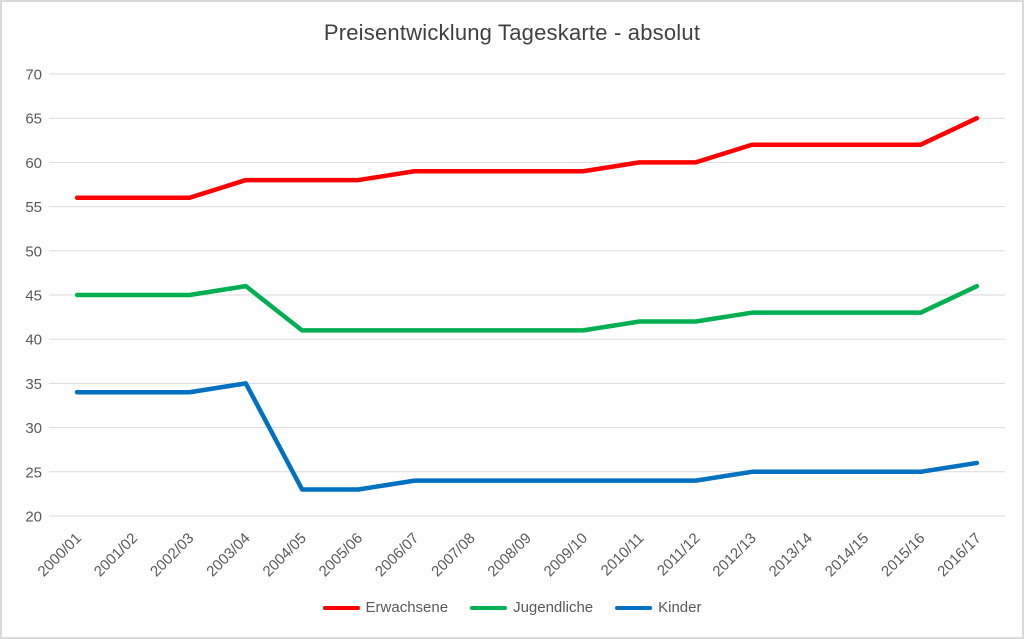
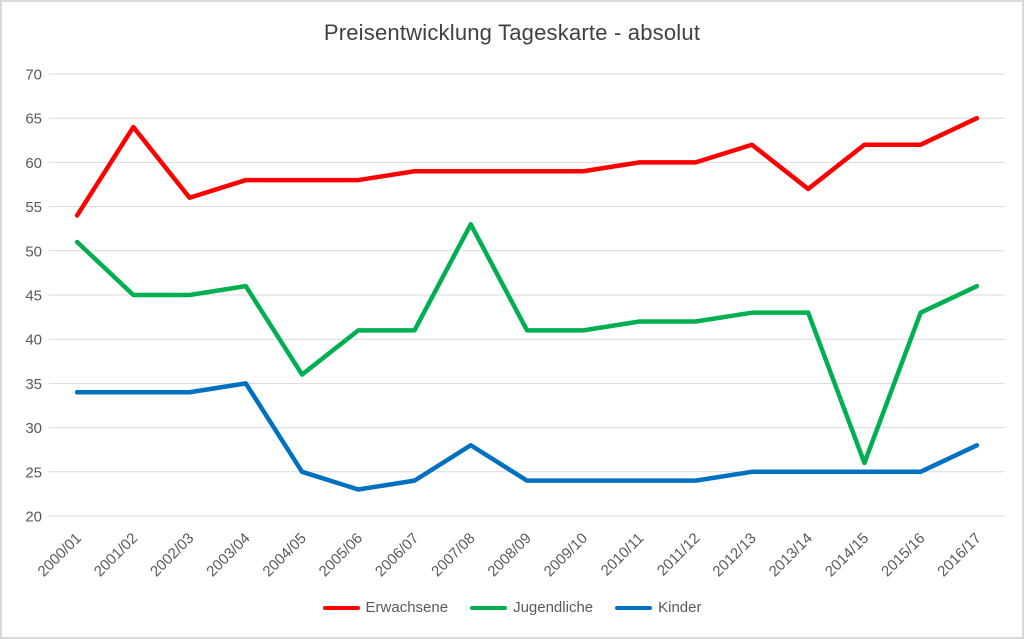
Erwachsene/2000/01: 56 -> 54
Jugendliche/2000/01: 45 -> 51
Erwachsene/2001/02: 56 -> 64
Jugendliche/2004/05: 41 -> 36
Kinder/2004/05: 23 -> 25
Jugendliche/2007/08: 41 -> 53
Kinder/2007/08: 24 -> 28
Erwachsene/2013/14: 62 -> 57
Jugendliche/2014/15: 43 -> 26
Kinder/2016/17: 26 -> 28
